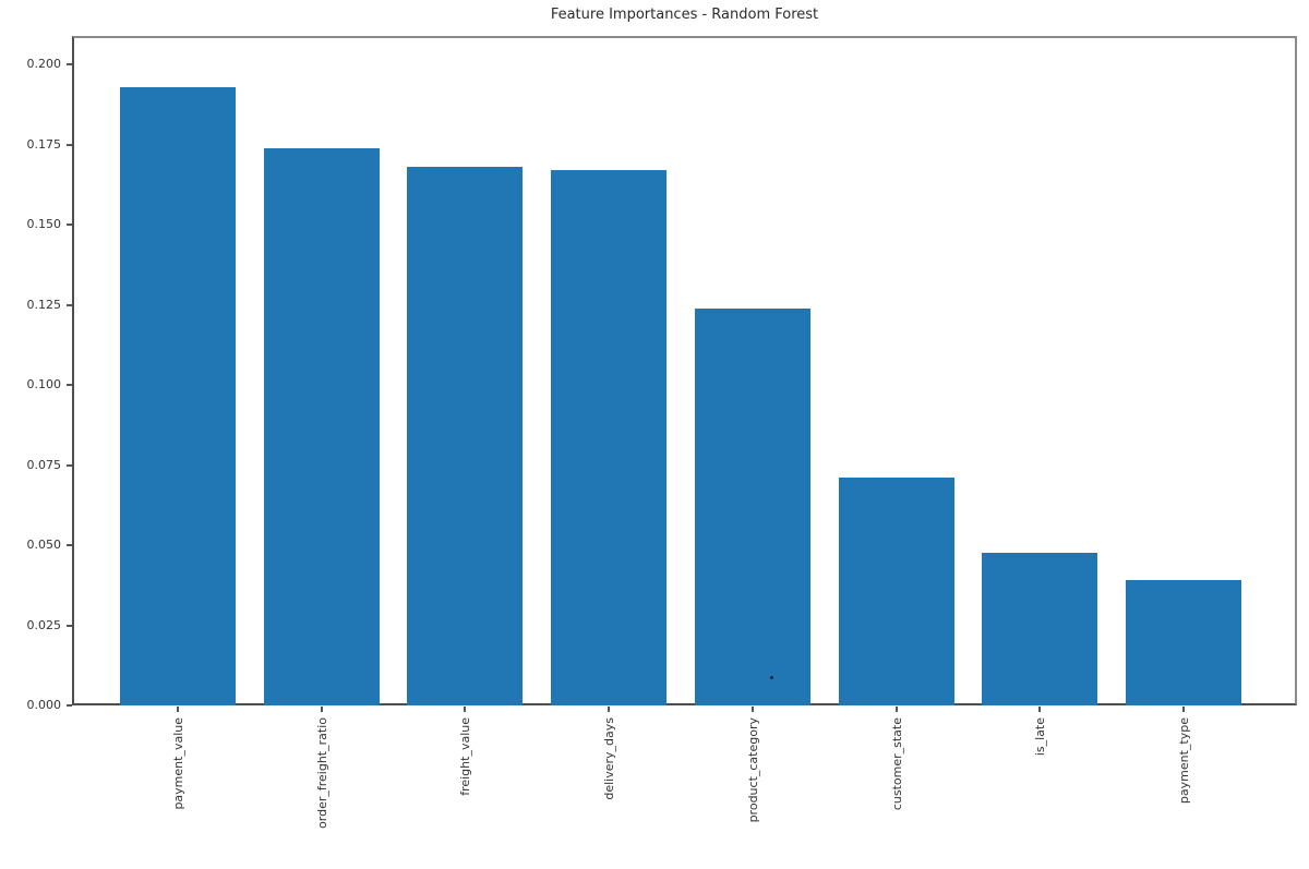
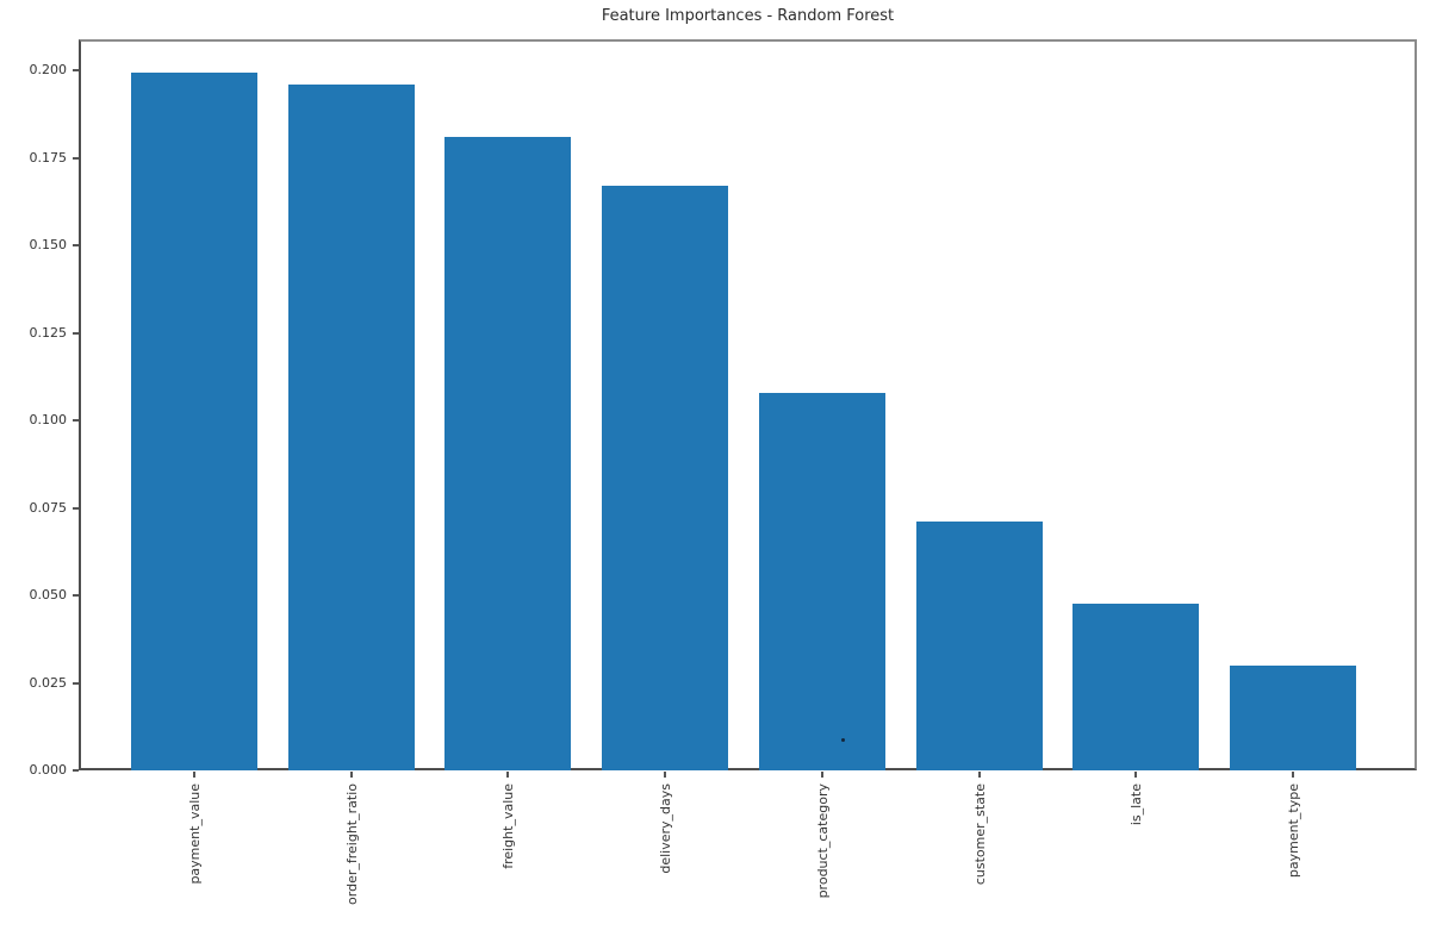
payment_value: 0.193 -> 0.200
order_freight_ratio: 0.174 -> 0.196
freight_value: 0.168 -> 0.181
product_category: 0.124 -> 0.108
payment_type: 0.039 -> 0.030
